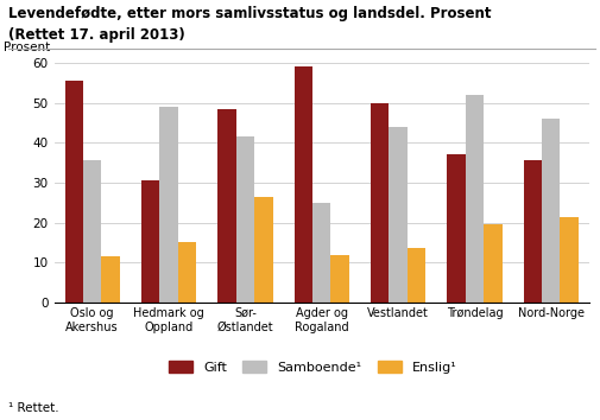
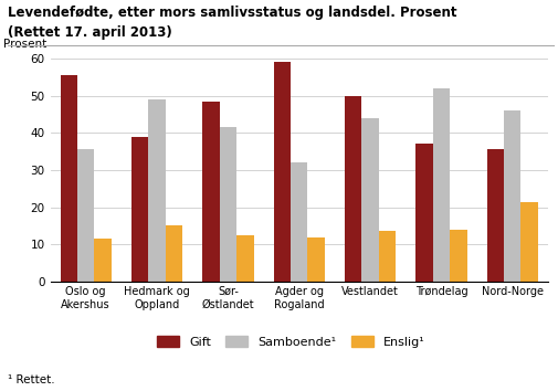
Gift/Hedmark og Oppland: 30.5 -> 39.0
Enslig¹/Sør- Østlandet: 26.5 -> 12.5
Samboende¹/Agder og Rogaland: 25.0 -> 32.0
Enslig¹/Trøndelag: 19.5 -> 14.0
